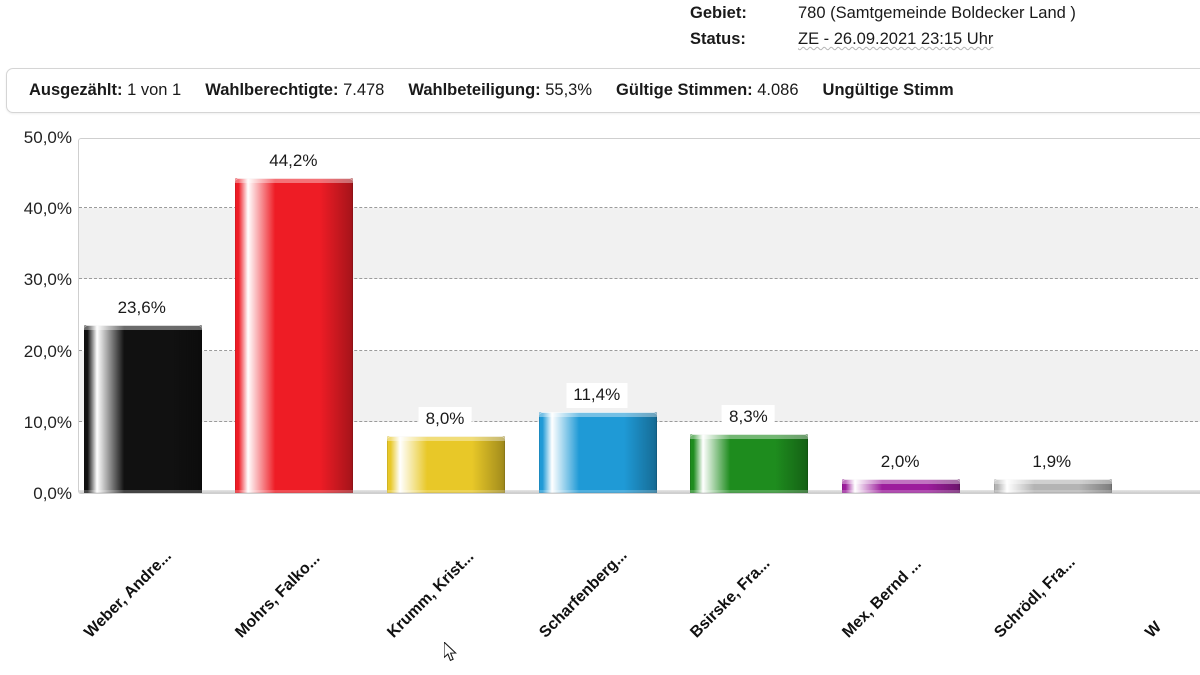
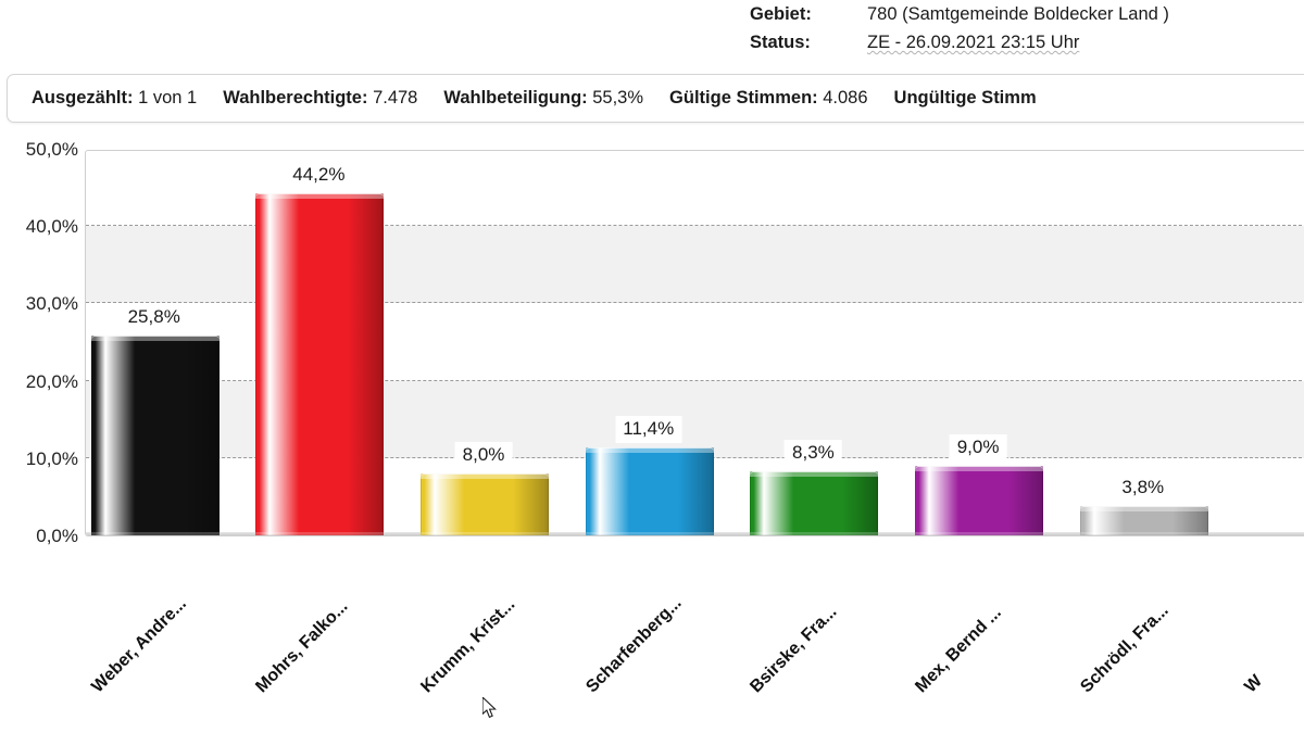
Weber, Andre...: 23,6% -> 25,8%
Mex, Bernd ...: 2,0% -> 9,0%
Schrödl, Fra...: 1,9% -> 3,8%
